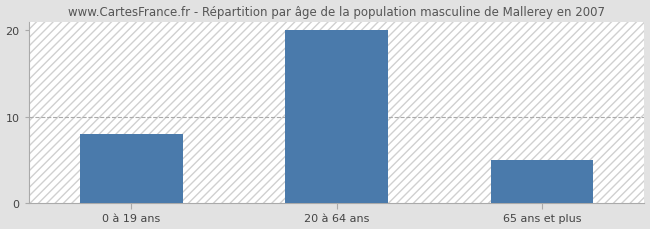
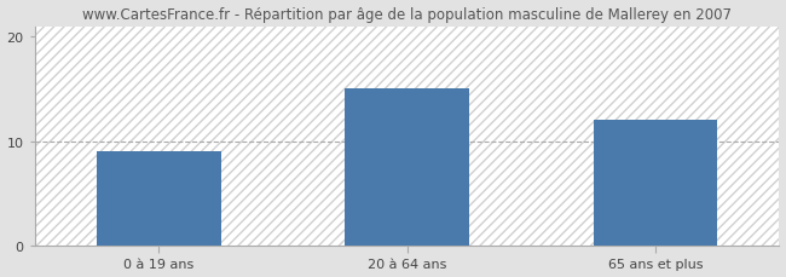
0 à 19 ans: 8 -> 9
20 à 64 ans: 20 -> 15
65 ans et plus: 5 -> 12
